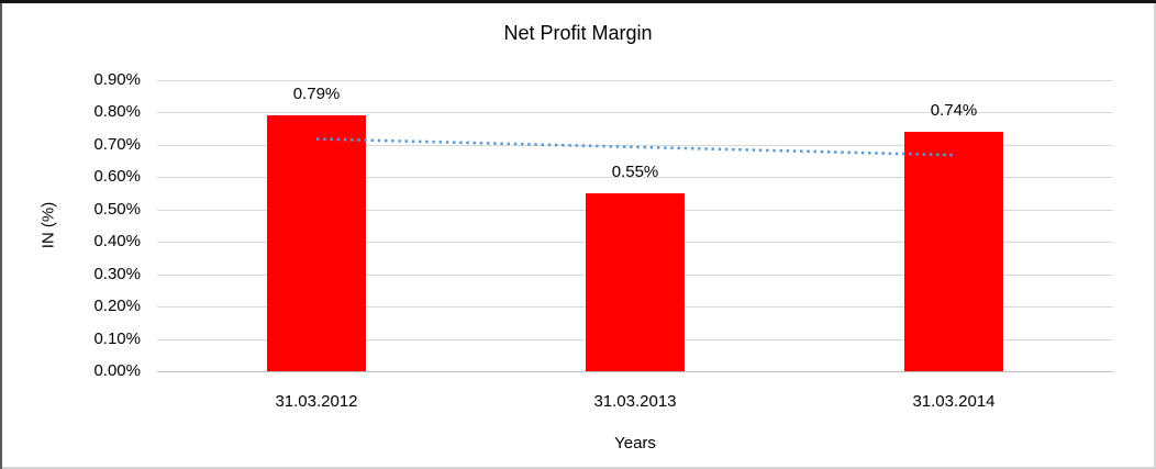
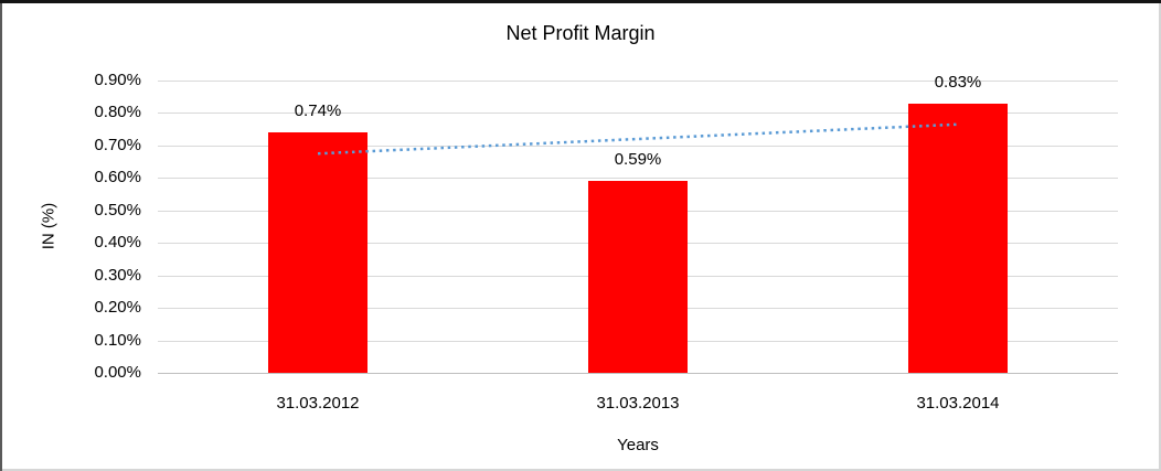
31.03.2012: 0.79% -> 0.74%
31.03.2013: 0.55% -> 0.59%
31.03.2014: 0.74% -> 0.83%
